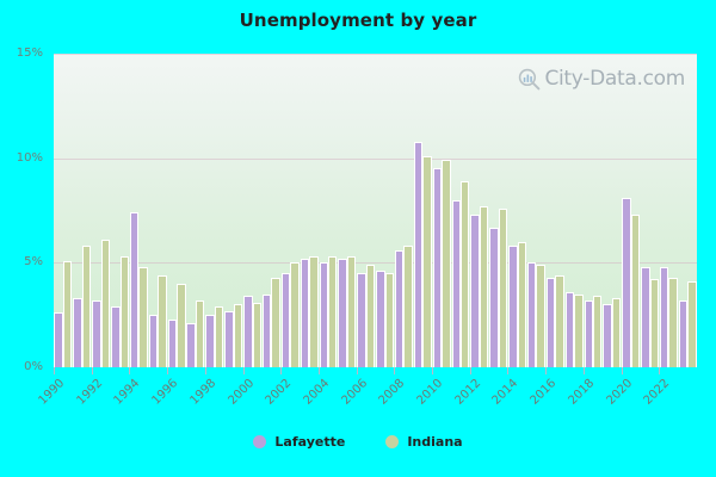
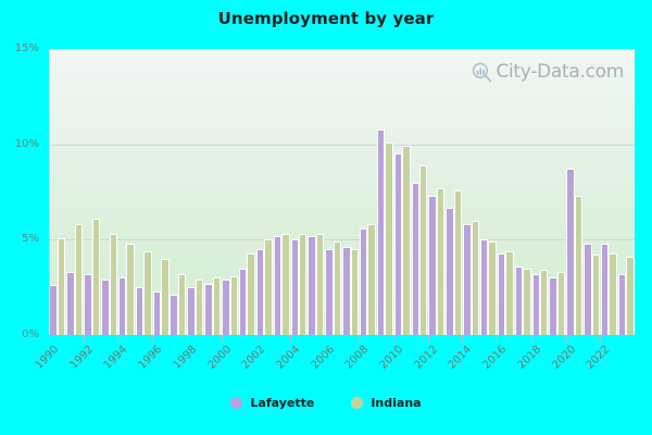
Lafayette/1994: 7.4% -> 3.0%
Lafayette/2000: 3.4% -> 2.9%
Lafayette/2020: 8.1% -> 8.7%
